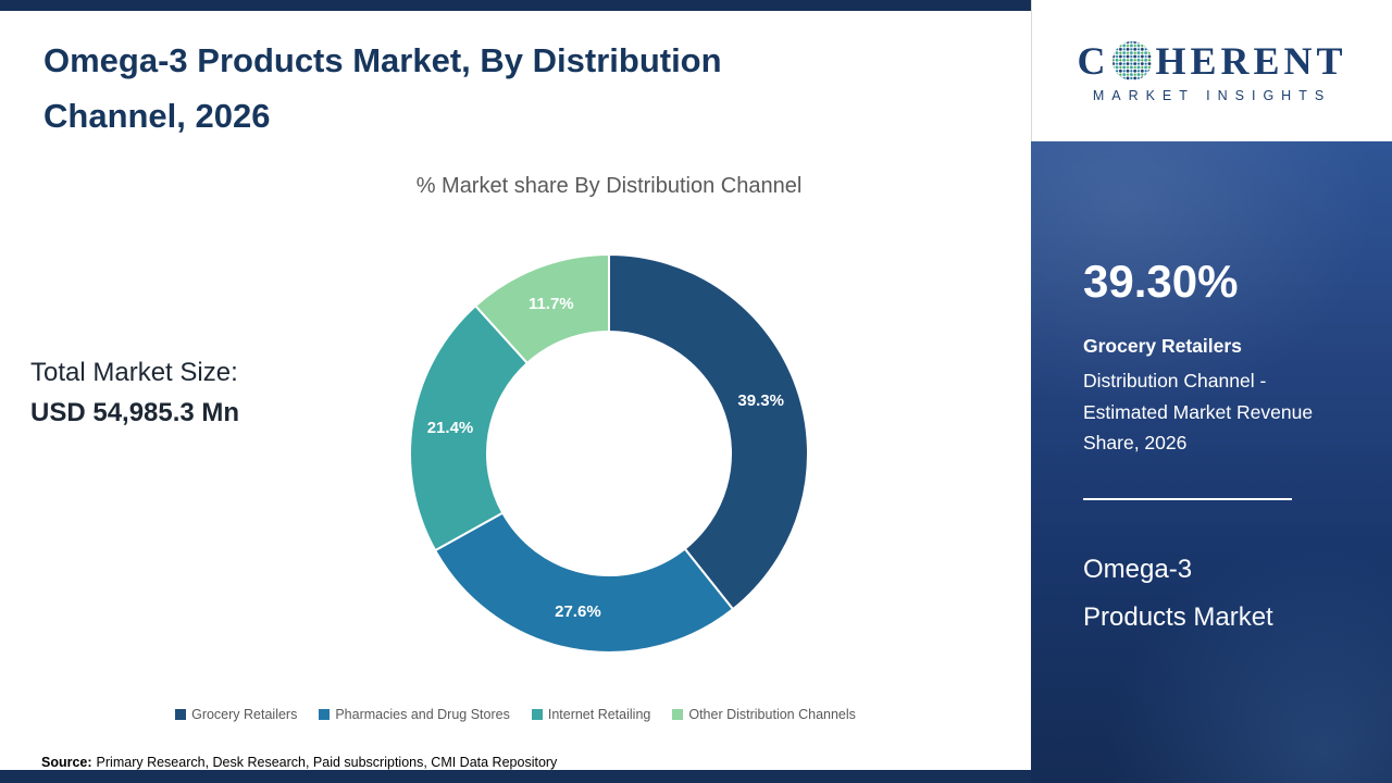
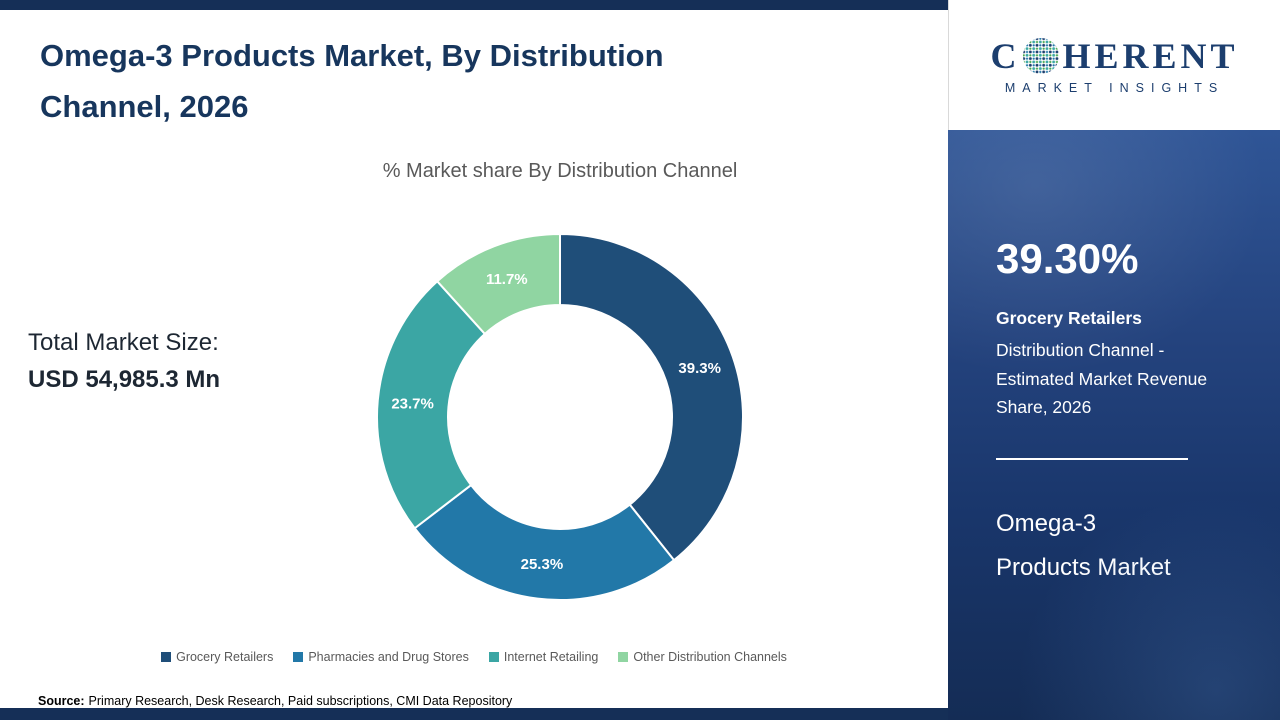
Pharmacies and Drug Stores: 27.6% -> 25.3%
Internet Retailing: 21.4% -> 23.7%
